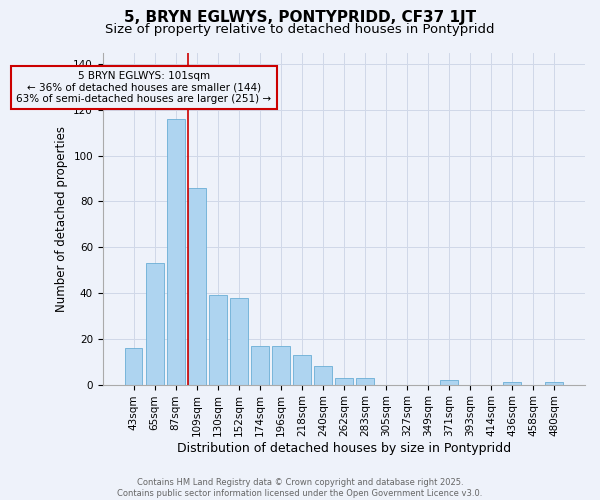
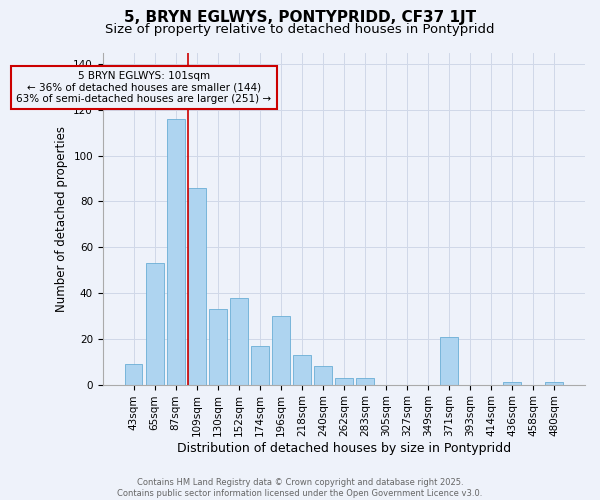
43sqm: 16 -> 9
130sqm: 39 -> 33
196sqm: 17 -> 30
371sqm: 2 -> 21
